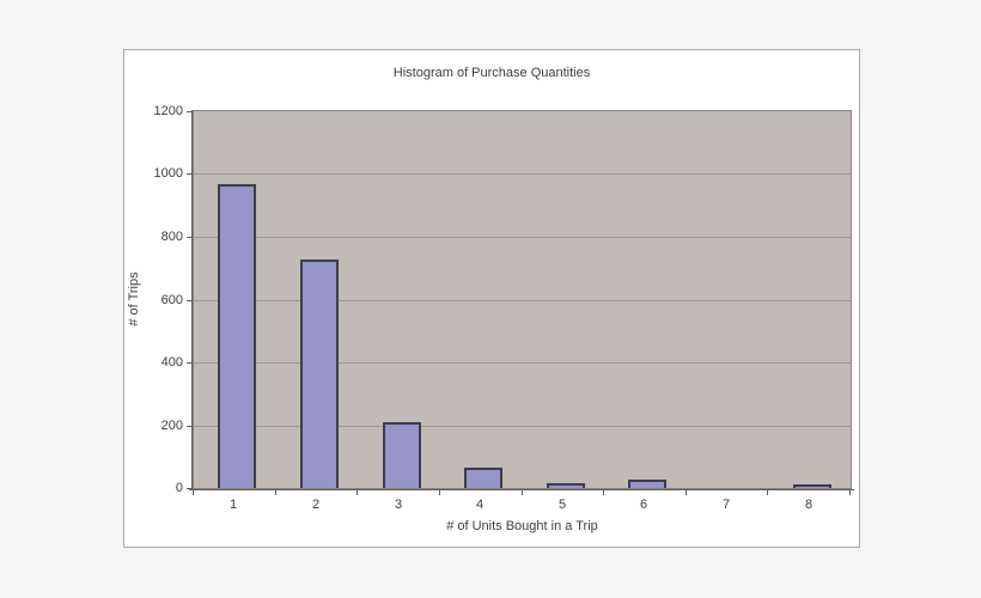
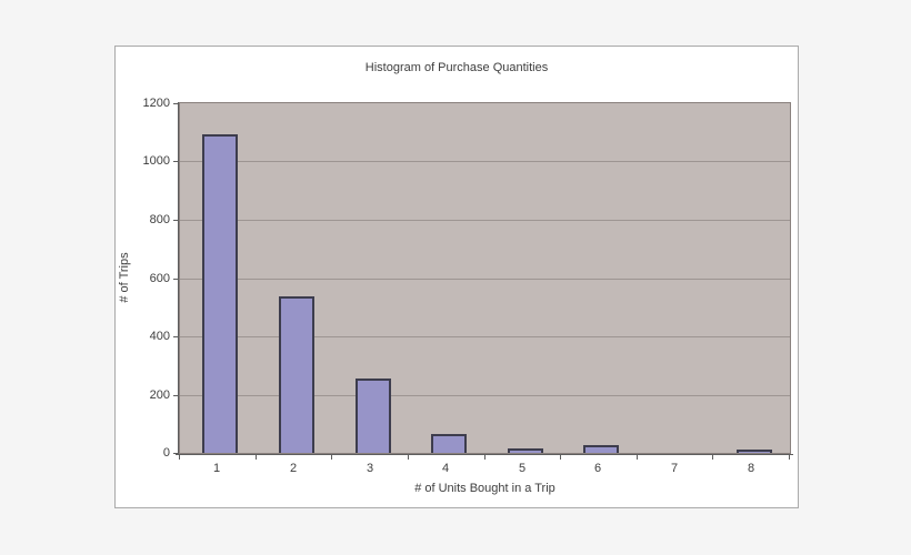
1: 960 -> 1080
2: 720 -> 530
3: 200 -> 250
